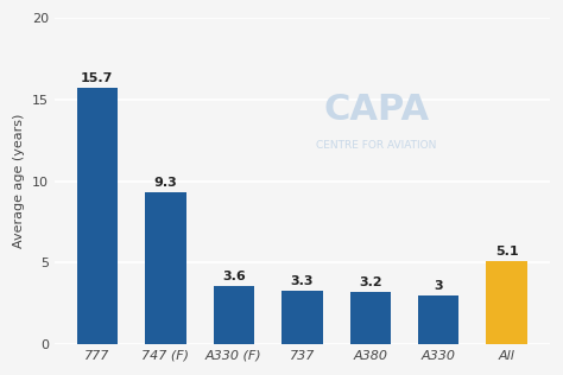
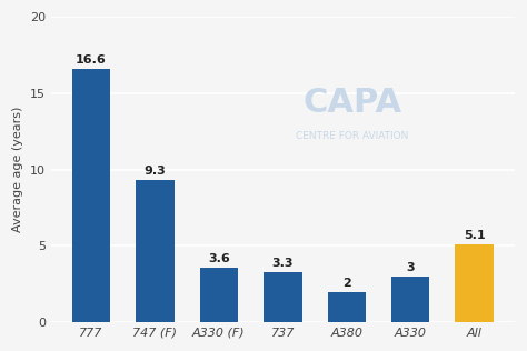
777: 15.7 -> 16.6
A380: 3.2 -> 2
